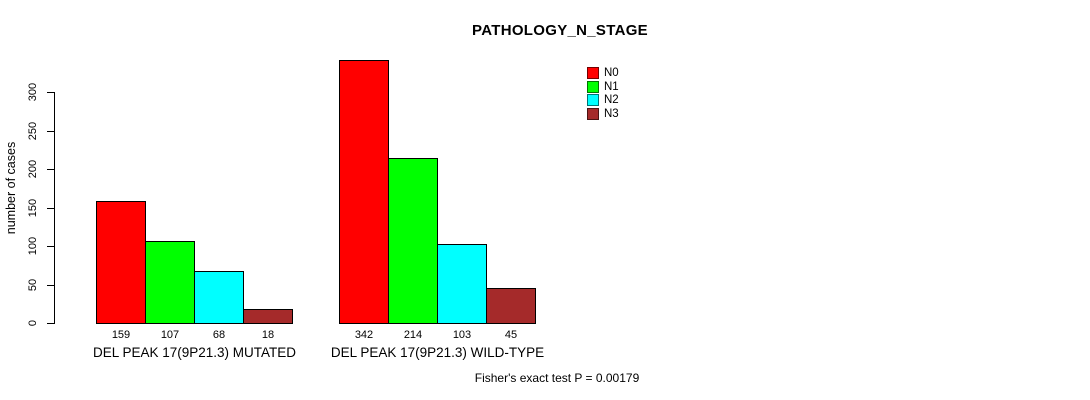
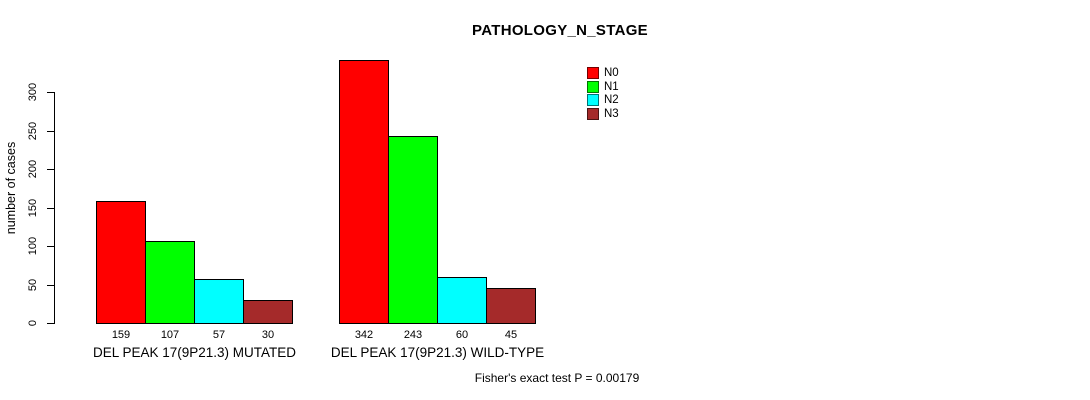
N2/DEL PEAK 17(9P21.3) MUTATED: 68 -> 57
N3/DEL PEAK 17(9P21.3) MUTATED: 18 -> 30
N1/DEL PEAK 17(9P21.3) WILD-TYPE: 214 -> 243
N2/DEL PEAK 17(9P21.3) WILD-TYPE: 103 -> 60
